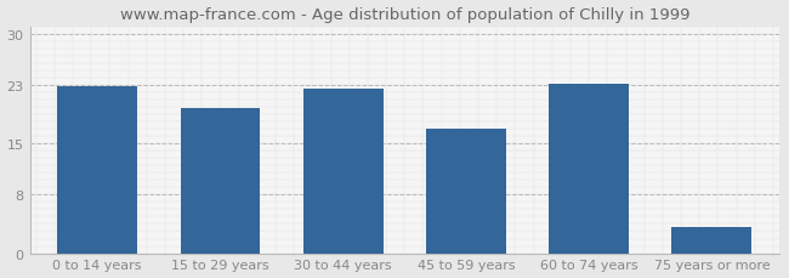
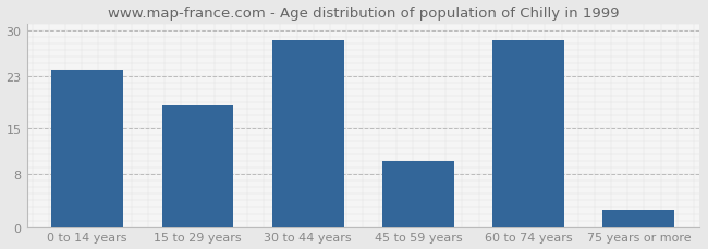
0 to 14 years: 22.8 -> 24.0
15 to 29 years: 19.8 -> 18.5
30 to 44 years: 22.4 -> 28.5
45 to 59 years: 17.0 -> 10.0
60 to 74 years: 23.2 -> 28.5
75 years or more: 3.6 -> 2.5
